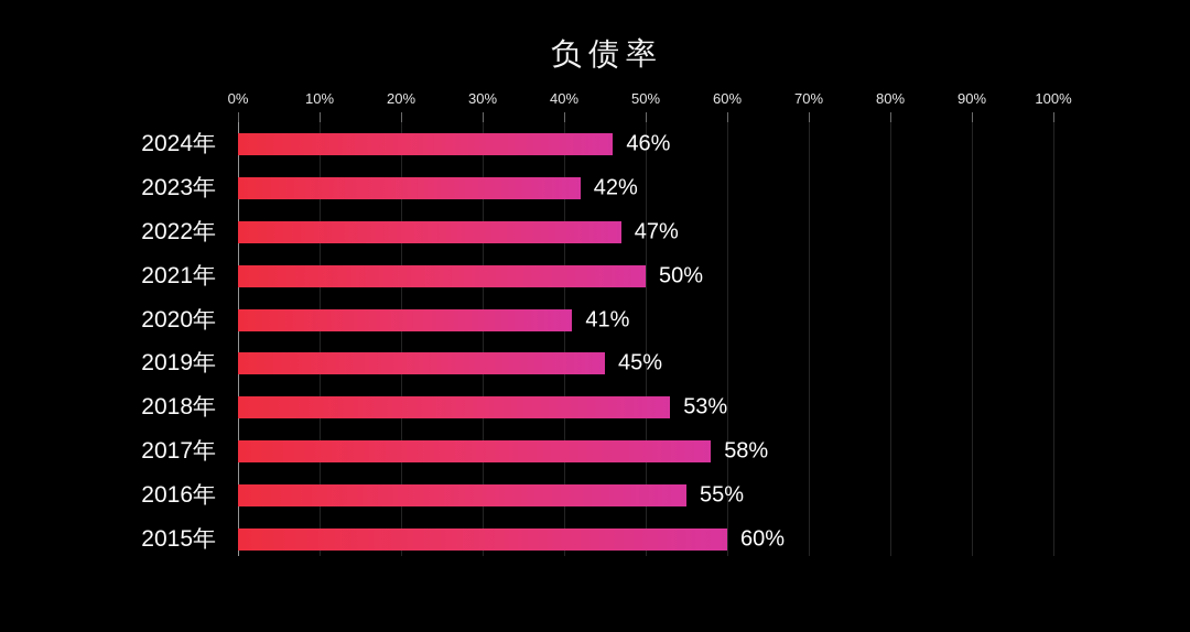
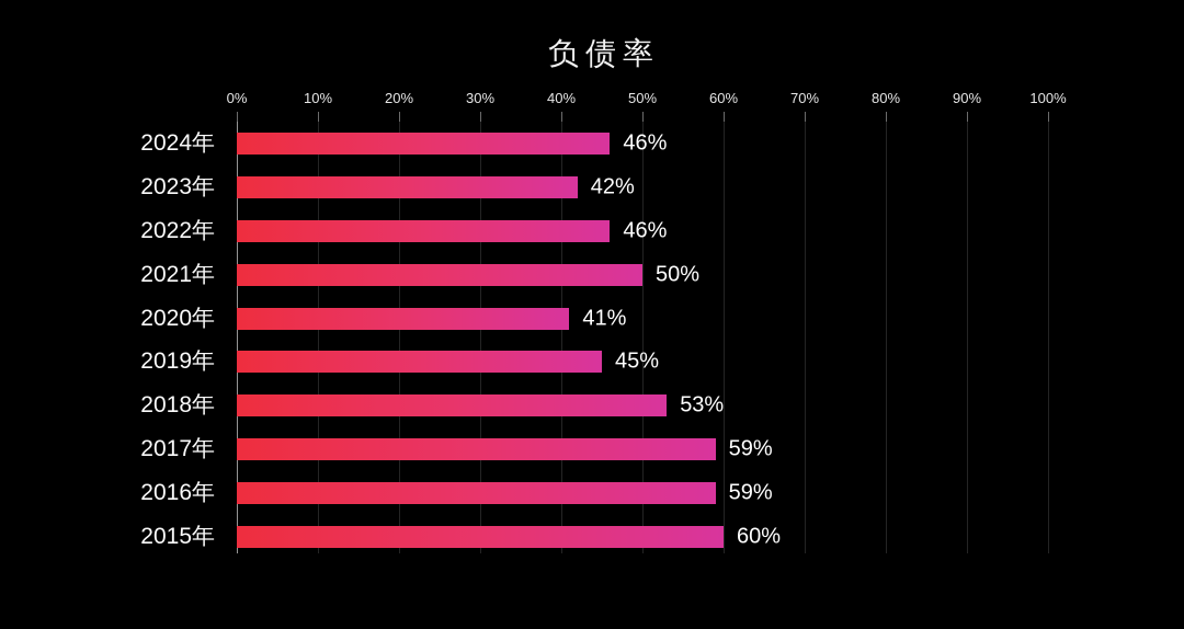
2022年: 47% -> 46%
2017年: 58% -> 59%
2016年: 55% -> 59%
